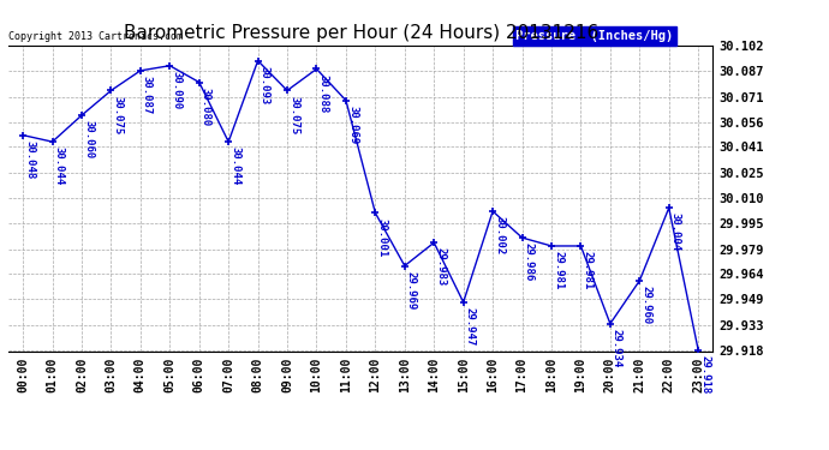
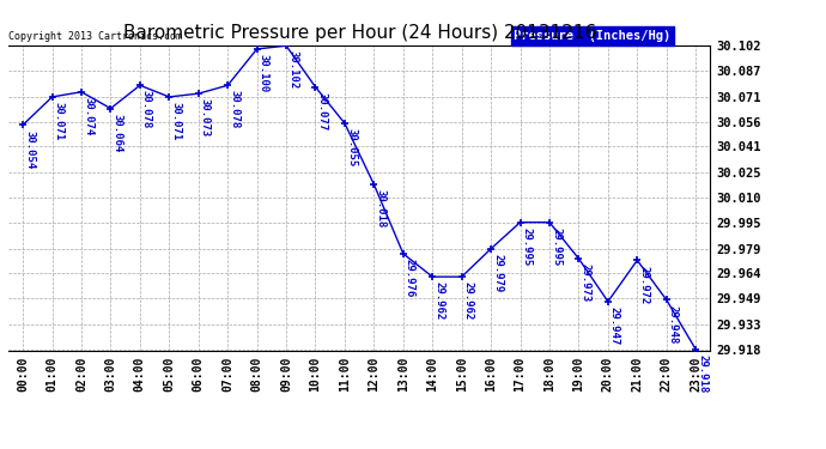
00:00: 30.048 -> 30.054
01:00: 30.044 -> 30.071
02:00: 30.060 -> 30.074
03:00: 30.075 -> 30.064
04:00: 30.087 -> 30.078
05:00: 30.090 -> 30.071
06:00: 30.080 -> 30.073
07:00: 30.044 -> 30.078
08:00: 30.093 -> 30.100
09:00: 30.075 -> 30.102
10:00: 30.088 -> 30.077
11:00: 30.069 -> 30.055
12:00: 30.001 -> 30.018
13:00: 29.969 -> 29.976
14:00: 29.983 -> 29.962
15:00: 29.947 -> 29.962
16:00: 30.002 -> 29.979
17:00: 29.986 -> 29.995
18:00: 29.981 -> 29.995
19:00: 29.981 -> 29.973
20:00: 29.934 -> 29.947
21:00: 29.960 -> 29.972
22:00: 30.004 -> 29.948
